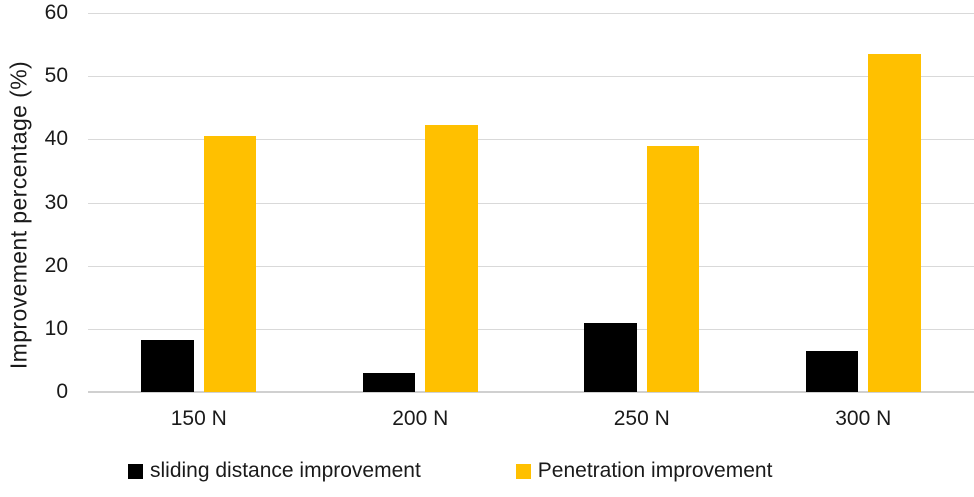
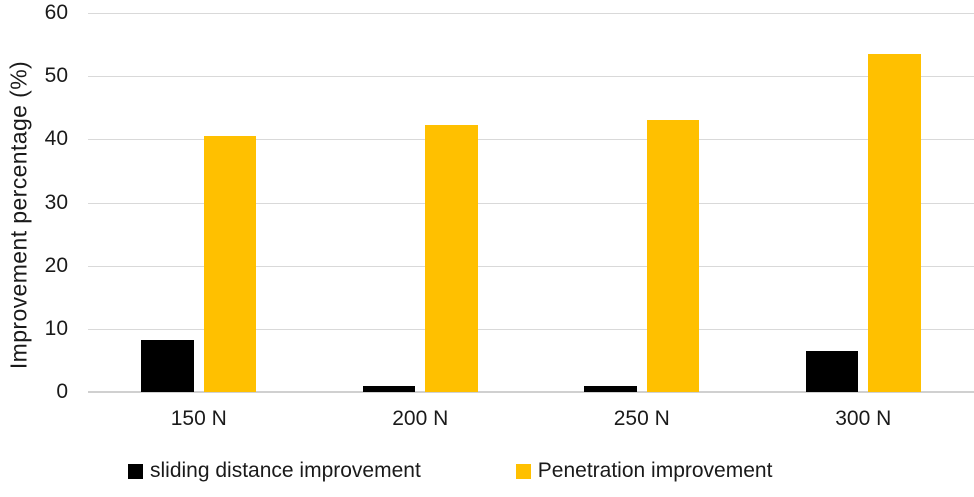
sliding distance improvement/200 N: 3 -> 1
sliding distance improvement/250 N: 11 -> 1
Penetration improvement/250 N: 39 -> 43
